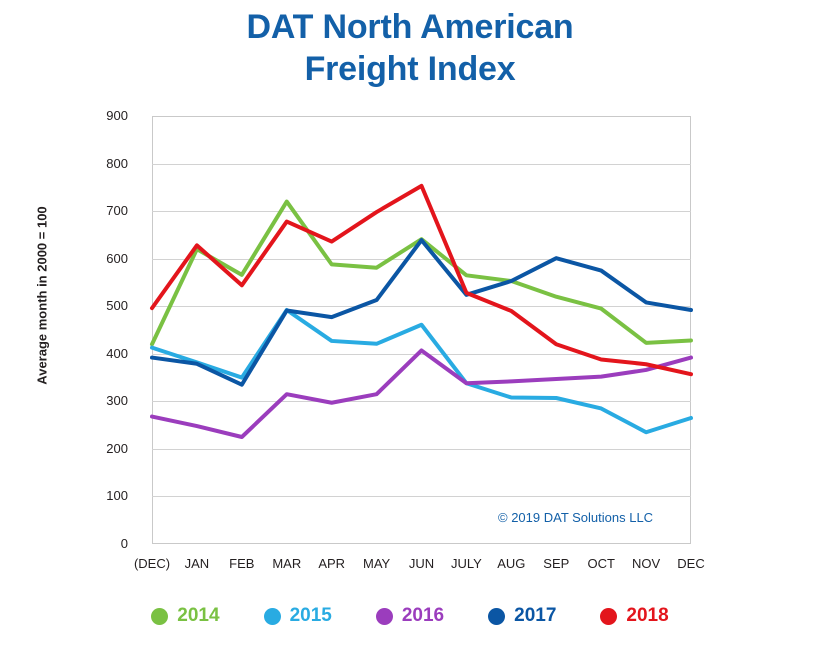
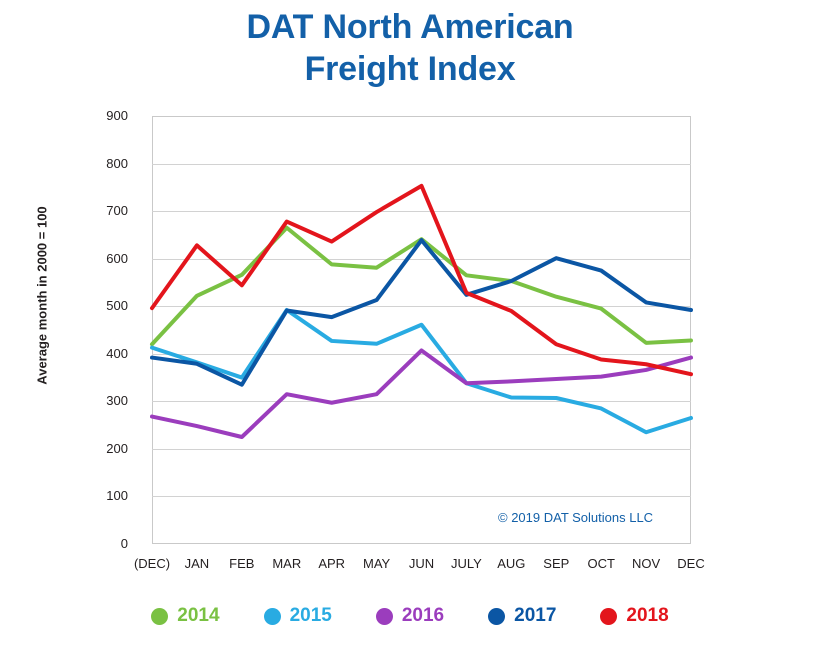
2014/JAN: 620 -> 520
2014/MAR: 720 -> 660
